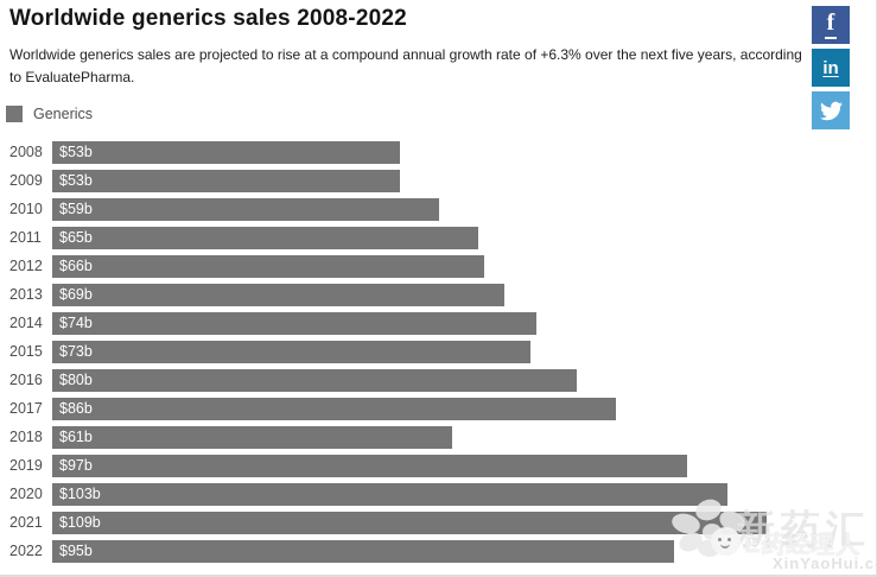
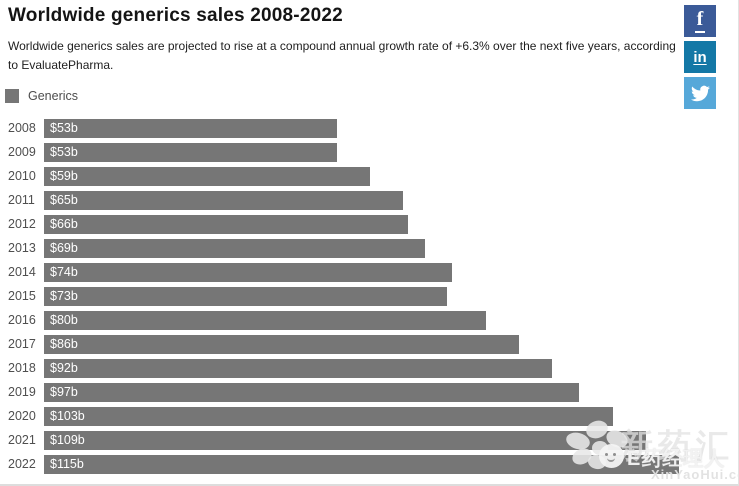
2018: $61b -> $92b
2022: $95b -> $115b
